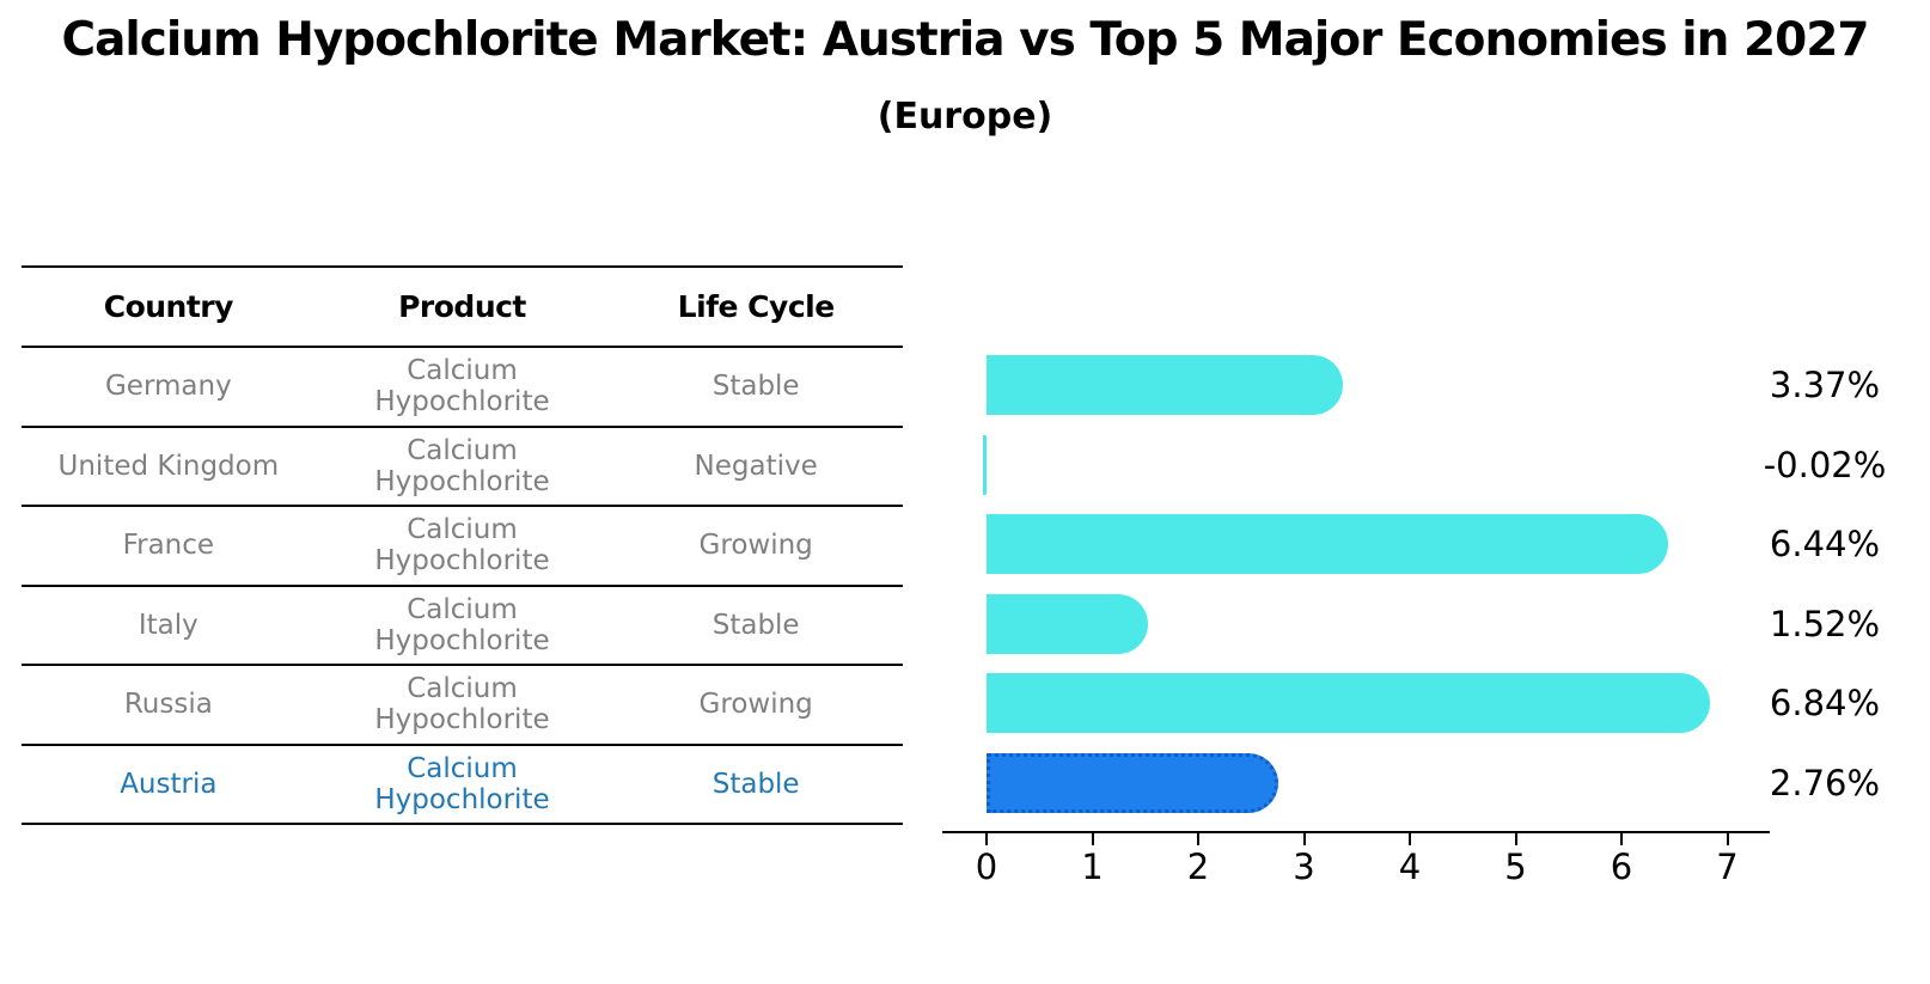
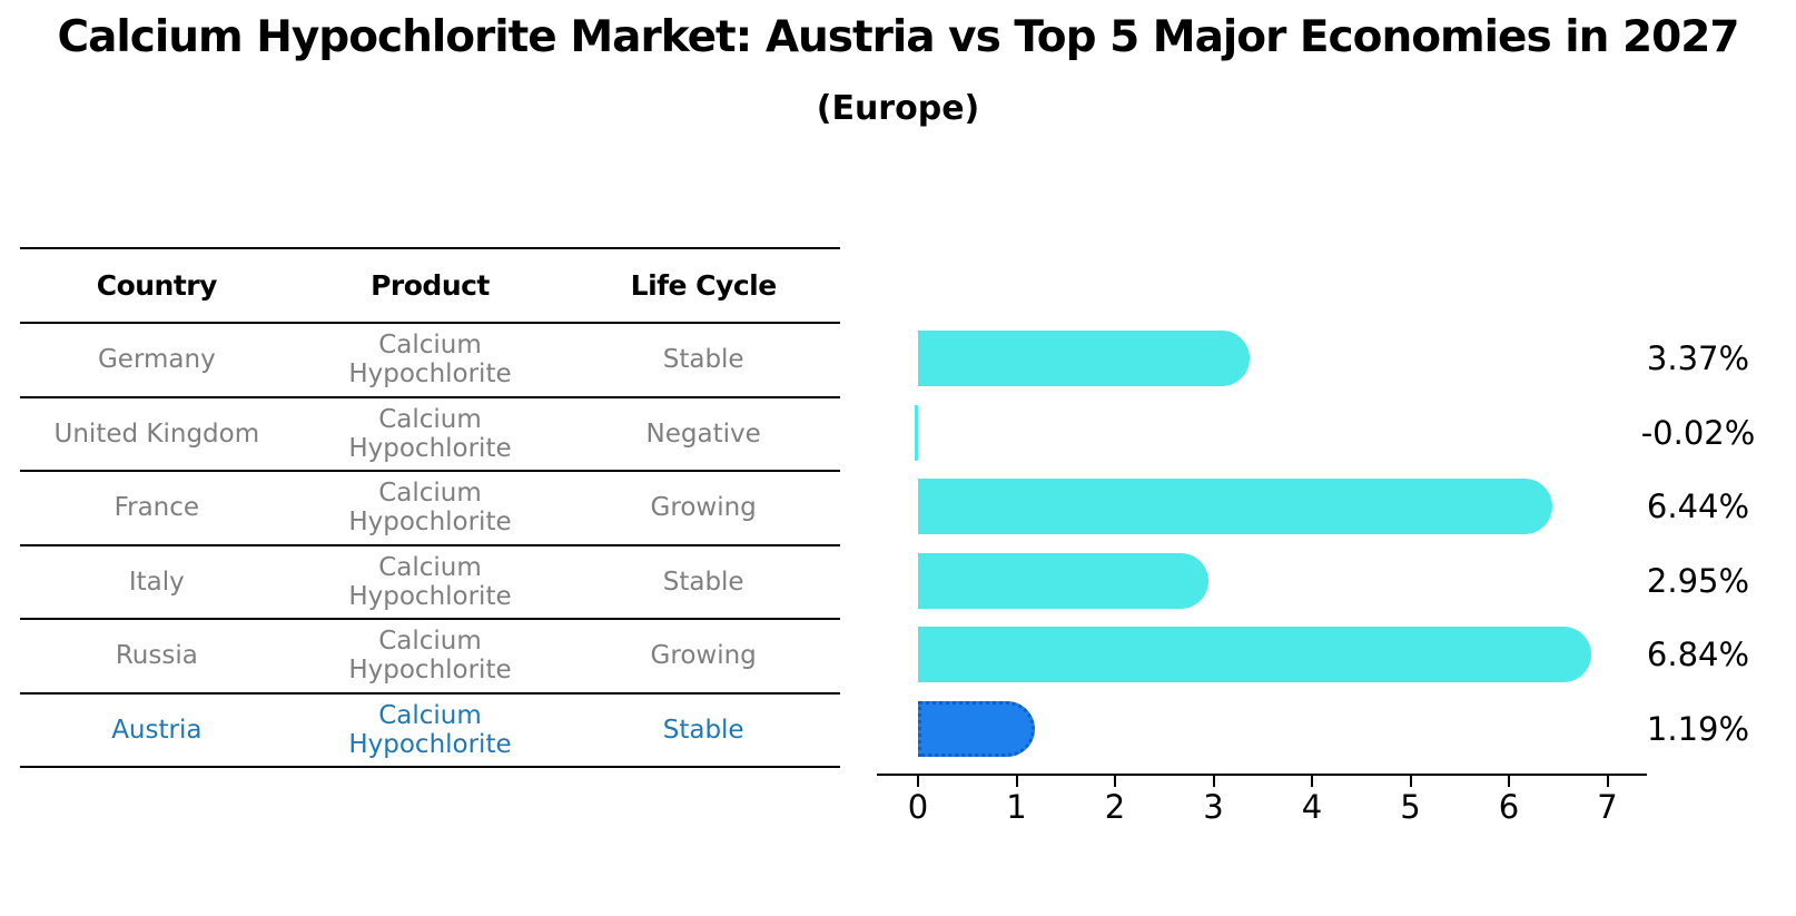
Italy: 1.52% -> 2.95%
Austria: 2.76% -> 1.19%
